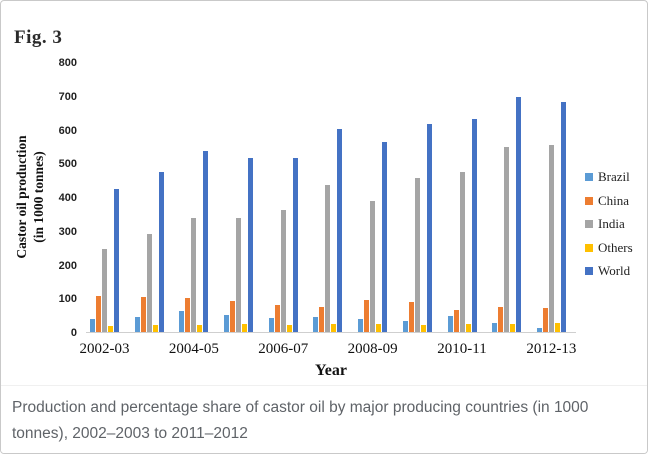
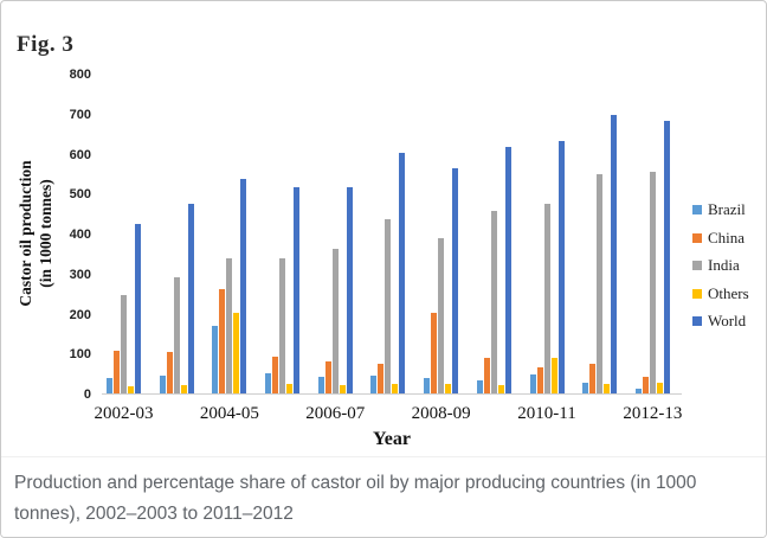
Brazil/2004-05: 60 -> 170
China/2004-05: 100 -> 260
Others/2004-05: 20 -> 200
China/2008-09: 100 -> 200
Others/2010-11: 20 -> 90
China/2012-13: 70 -> 40
